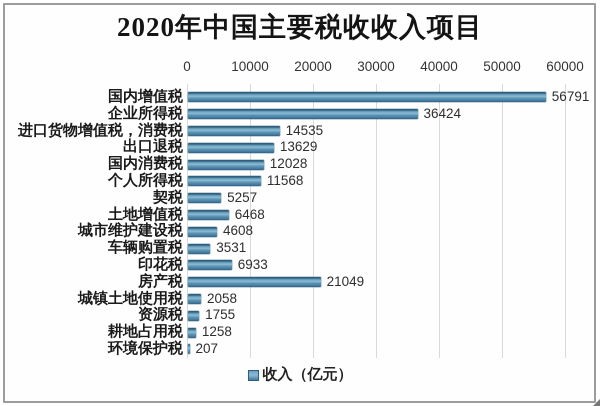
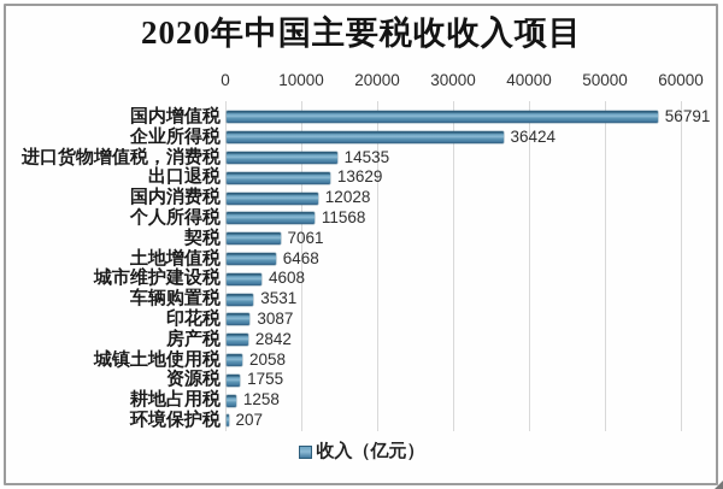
契税: 5257 -> 7061
印花税: 6933 -> 3087
房产税: 21049 -> 2842
